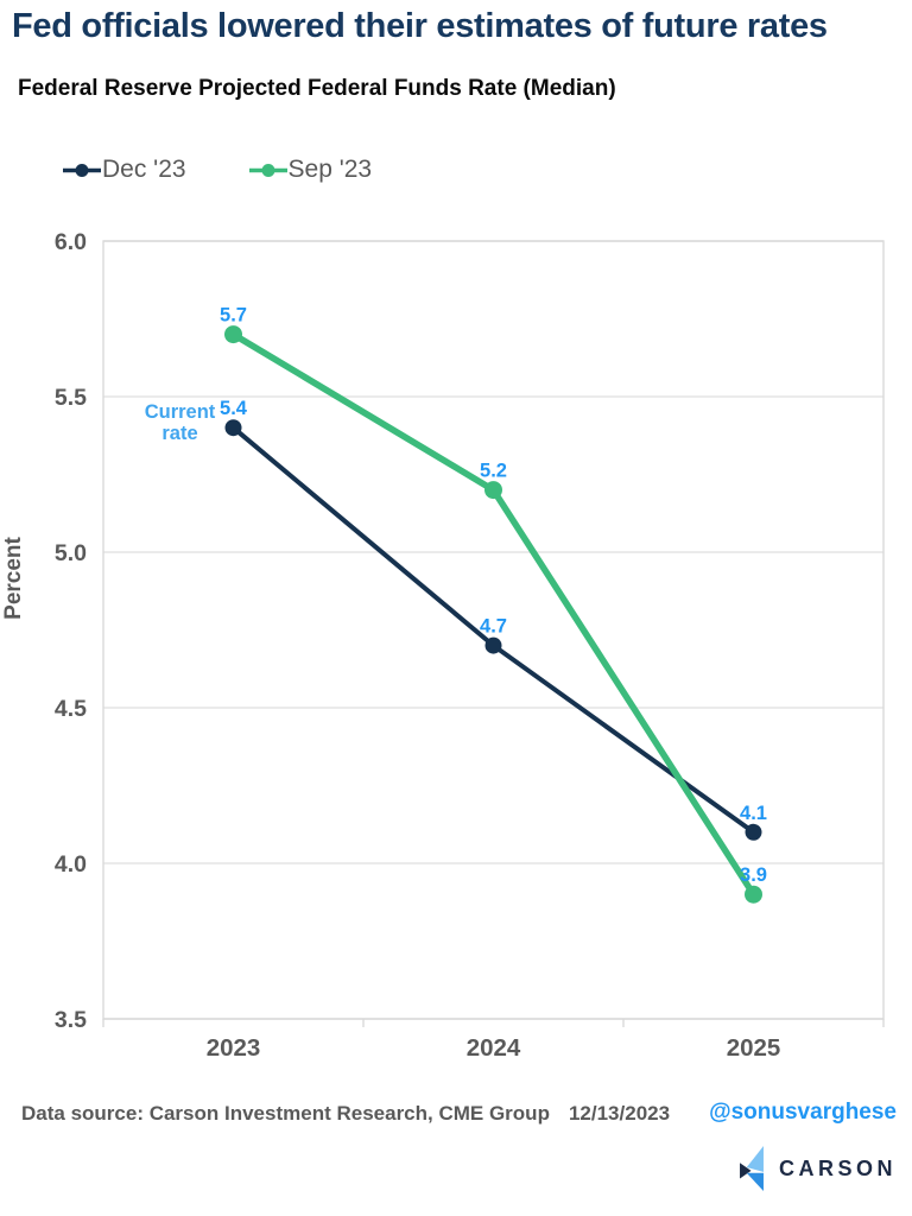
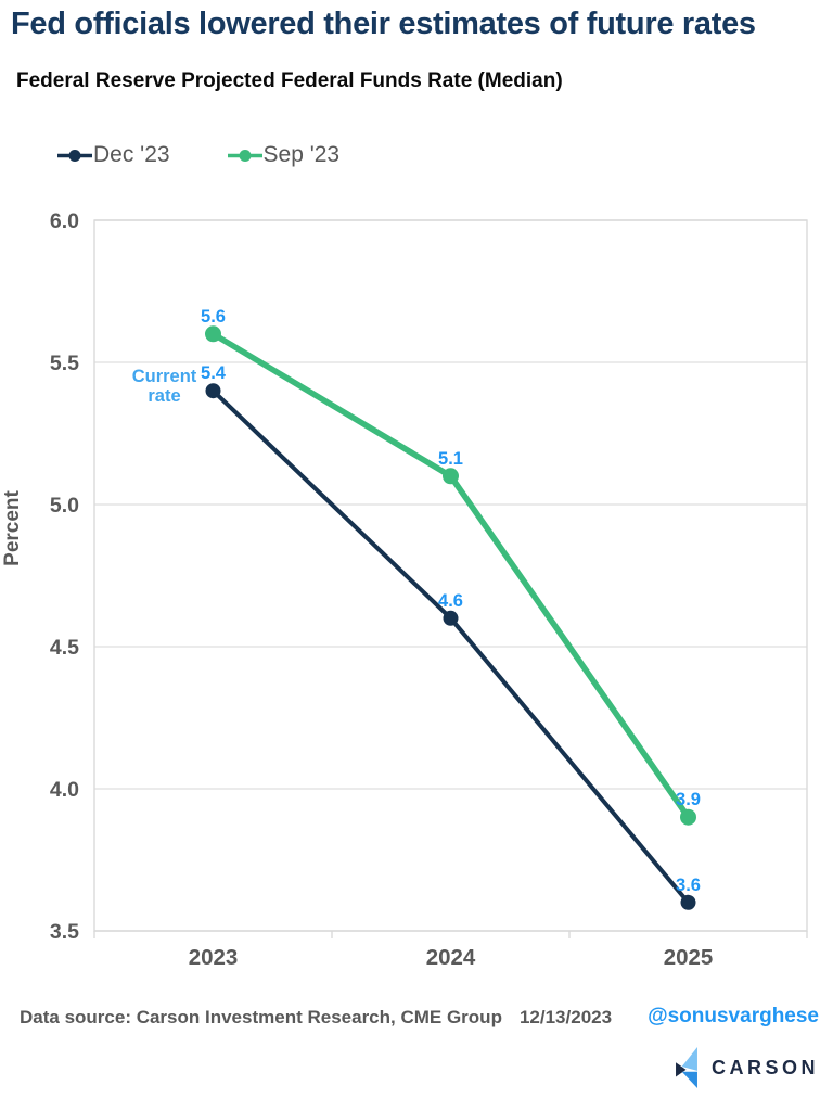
Sep '23/2023: 5.7 -> 5.6
Dec '23/2024: 4.7 -> 4.6
Sep '23/2024: 5.2 -> 5.1
Dec '23/2025: 4.1 -> 3.6
